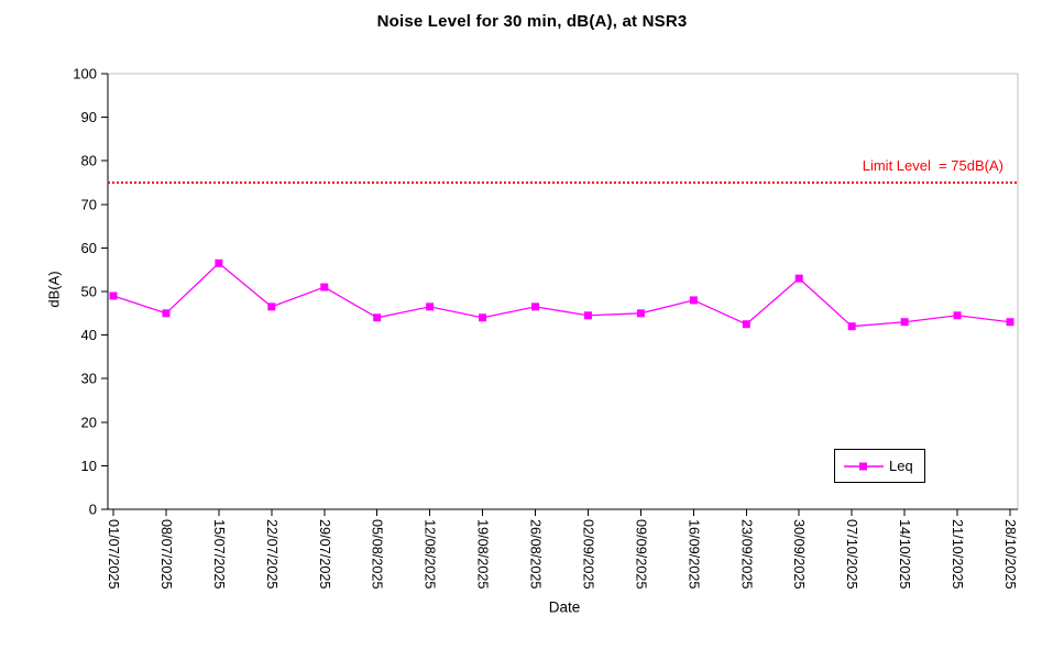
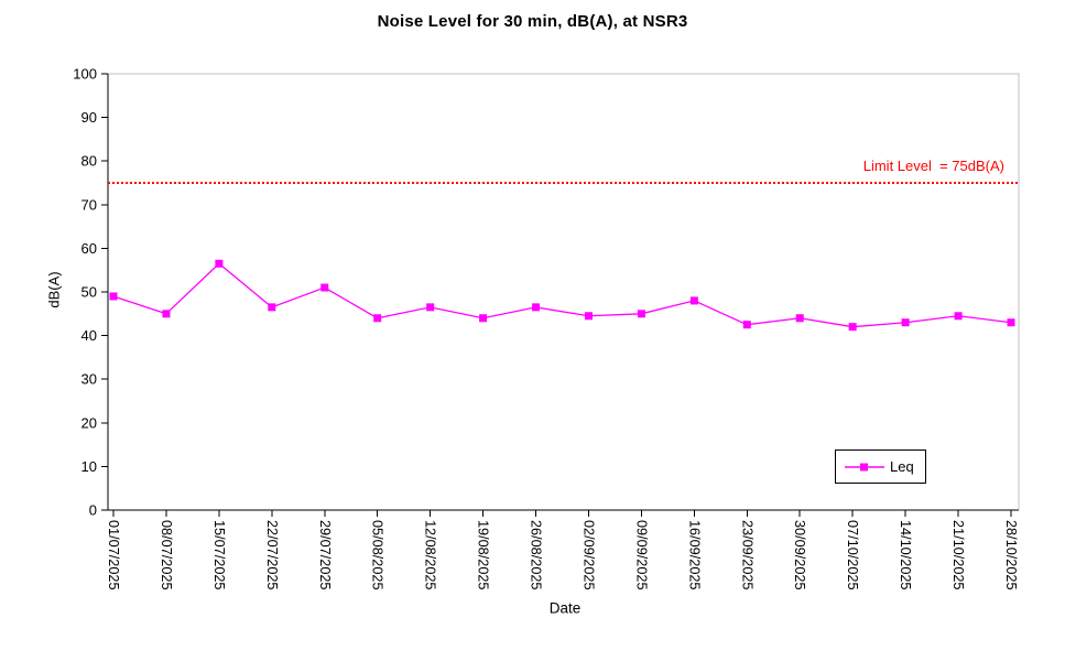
30/09/2025: 53 -> 44
